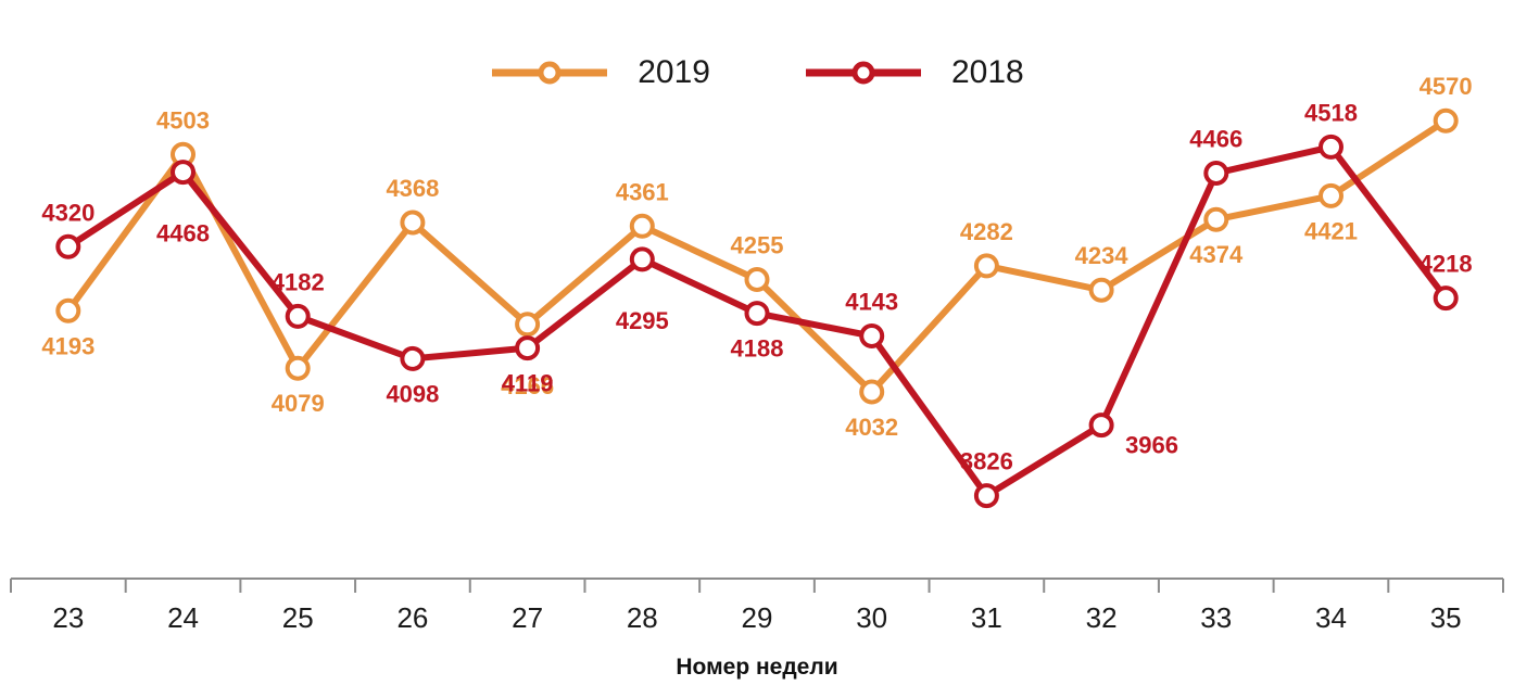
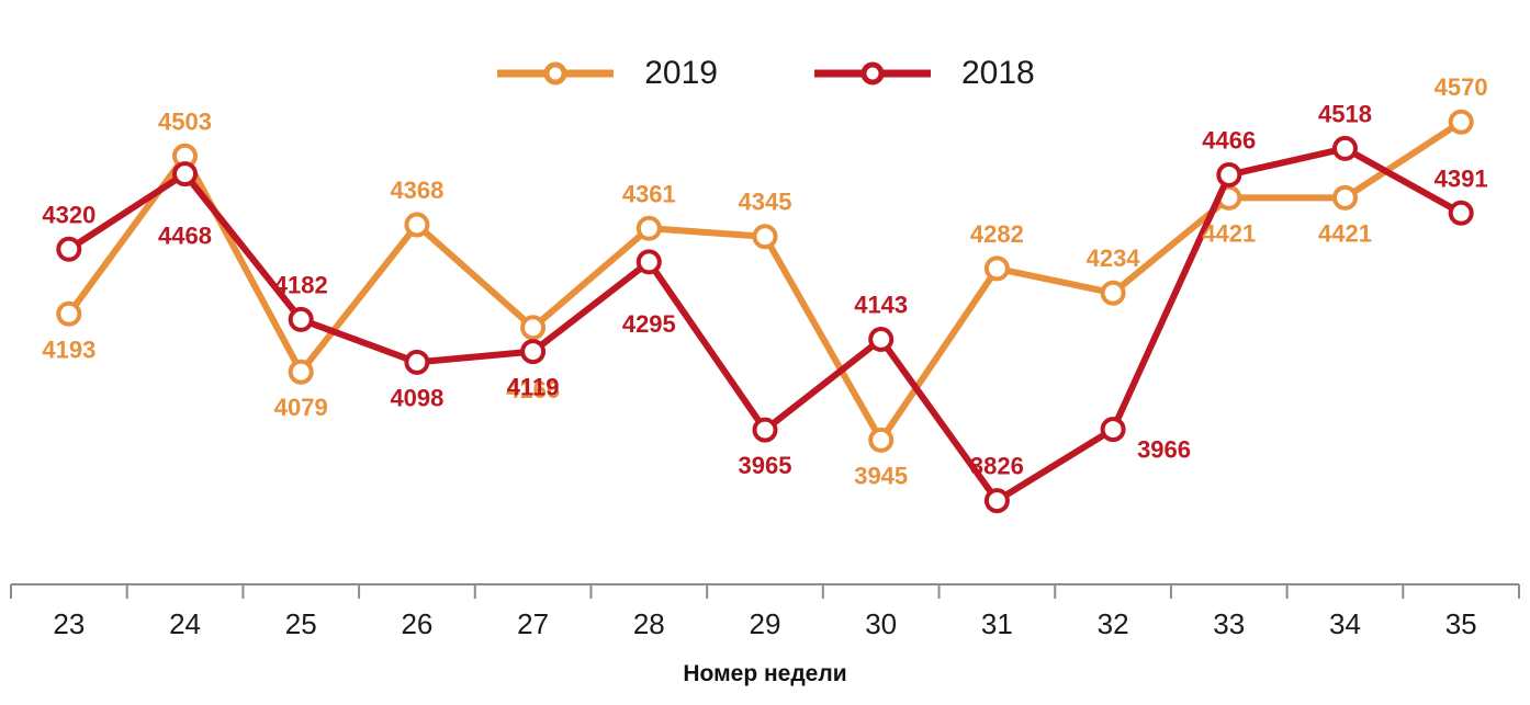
2019/29: 4255 -> 4345
2018/29: 4188 -> 3965
2019/30: 4032 -> 3945
2019/33: 4374 -> 4421
2018/35: 4218 -> 4391
